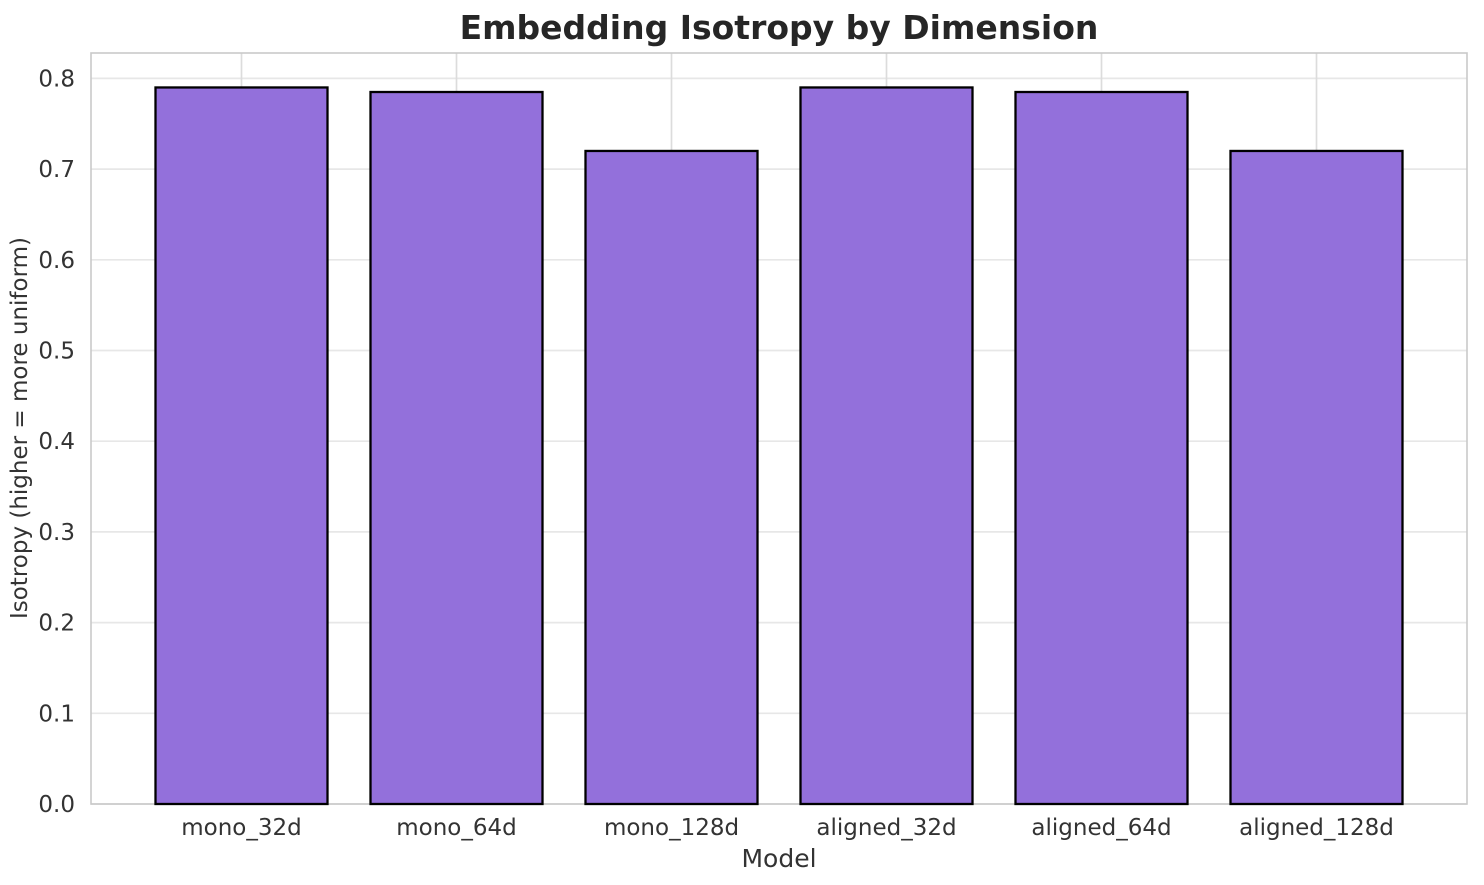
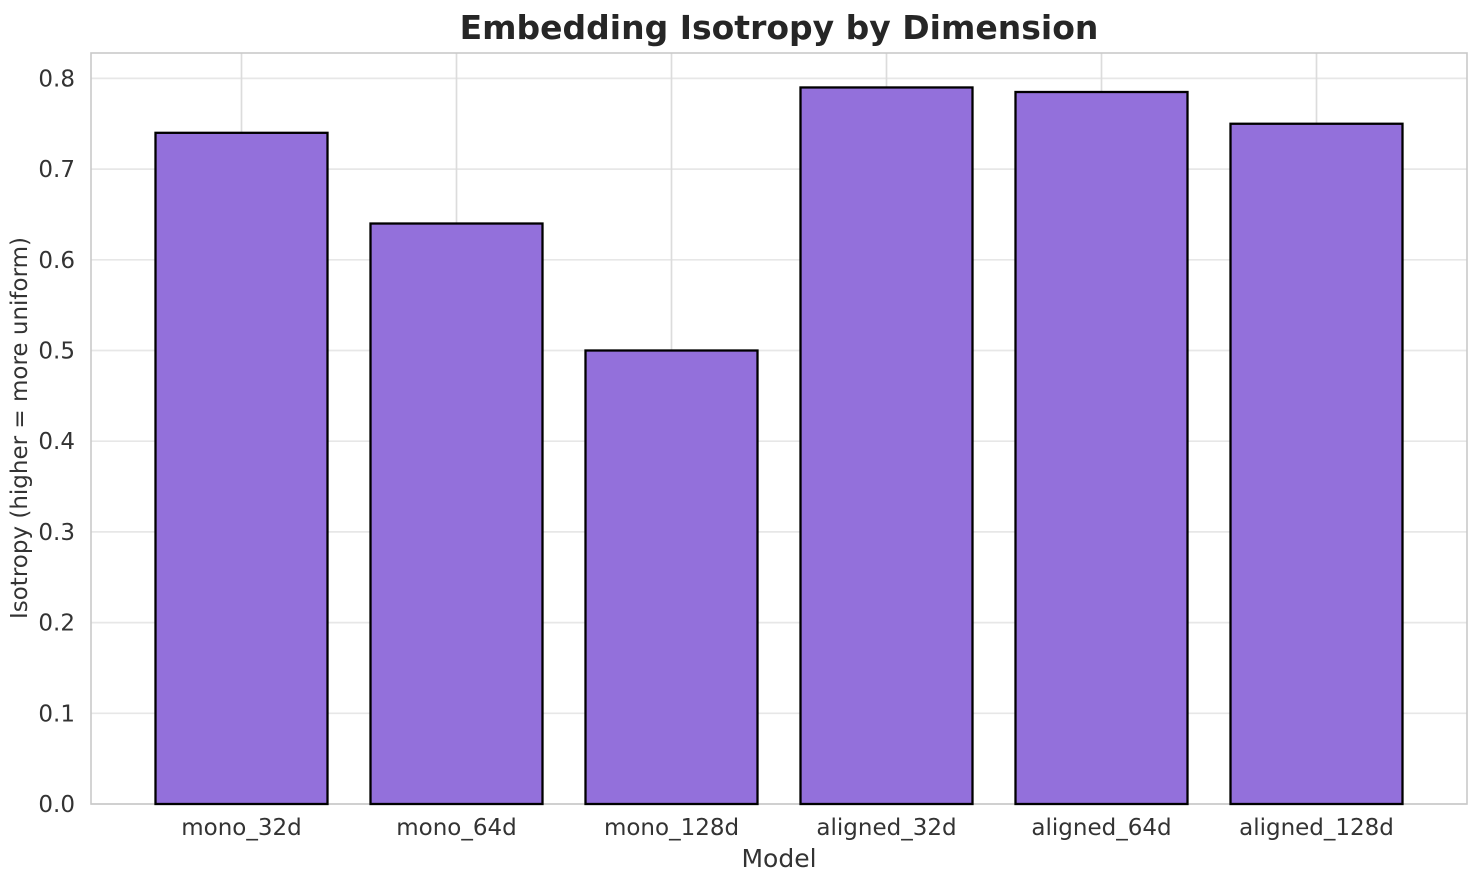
mono_32d: 0.79 -> 0.74
mono_64d: 0.79 -> 0.64
mono_128d: 0.72 -> 0.50
aligned_128d: 0.72 -> 0.75
